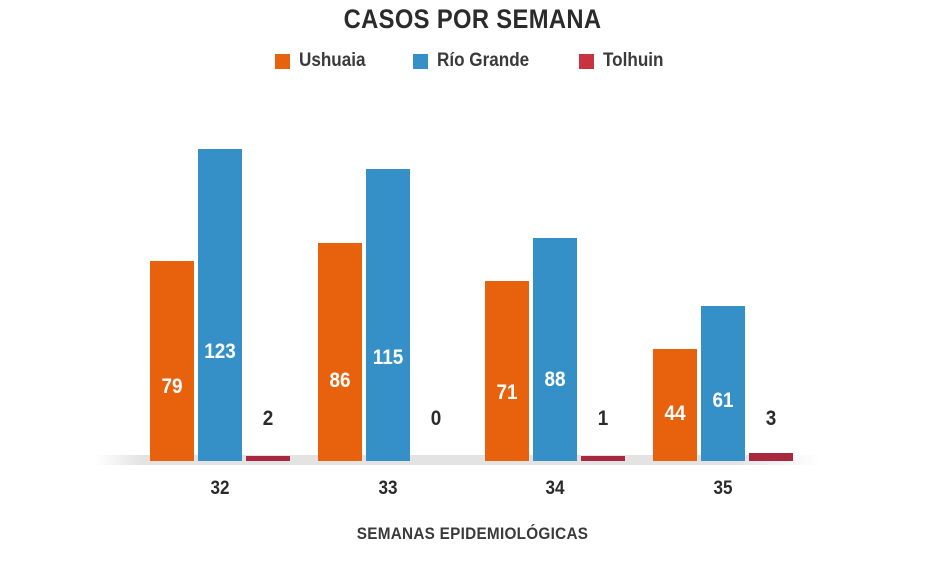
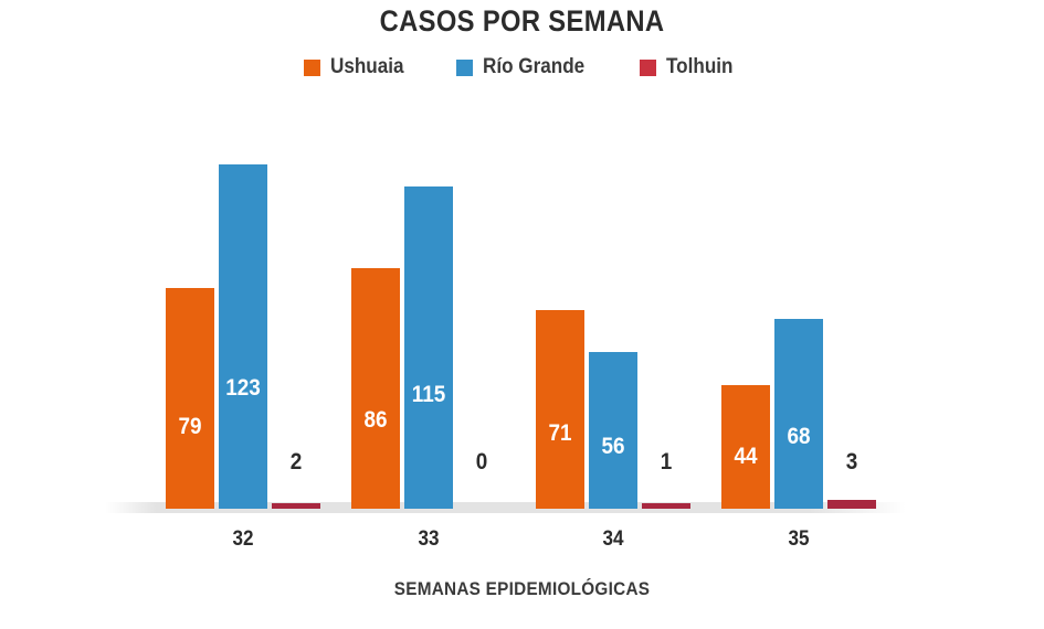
Río Grande/34: 88 -> 56
Río Grande/35: 61 -> 68
